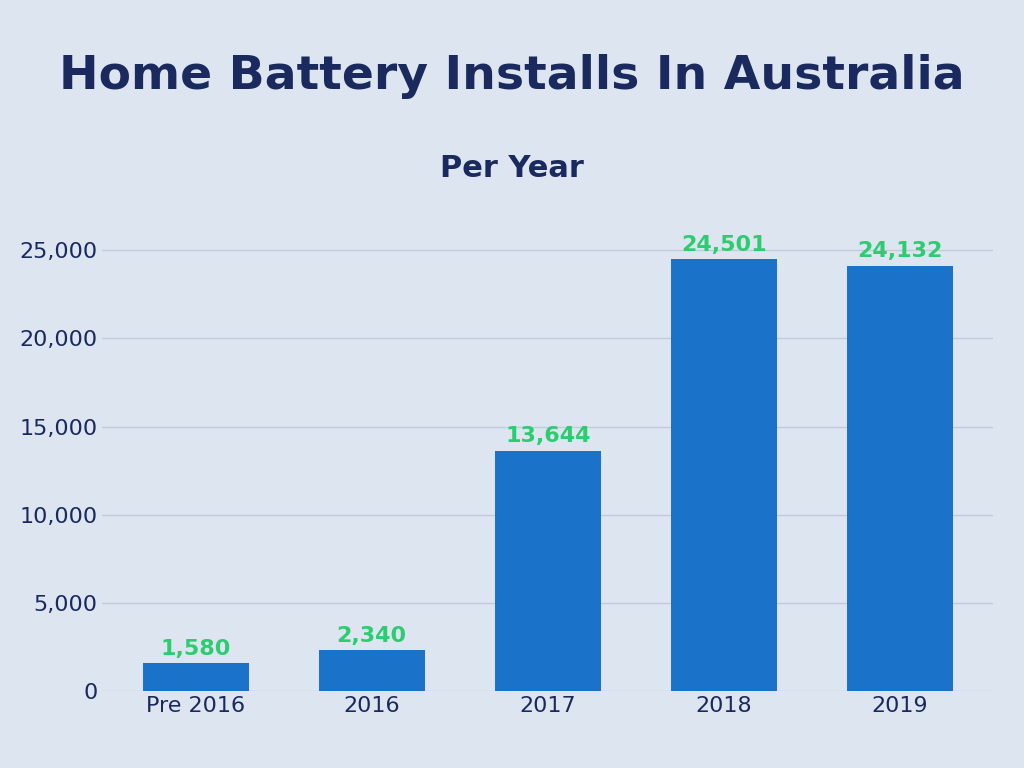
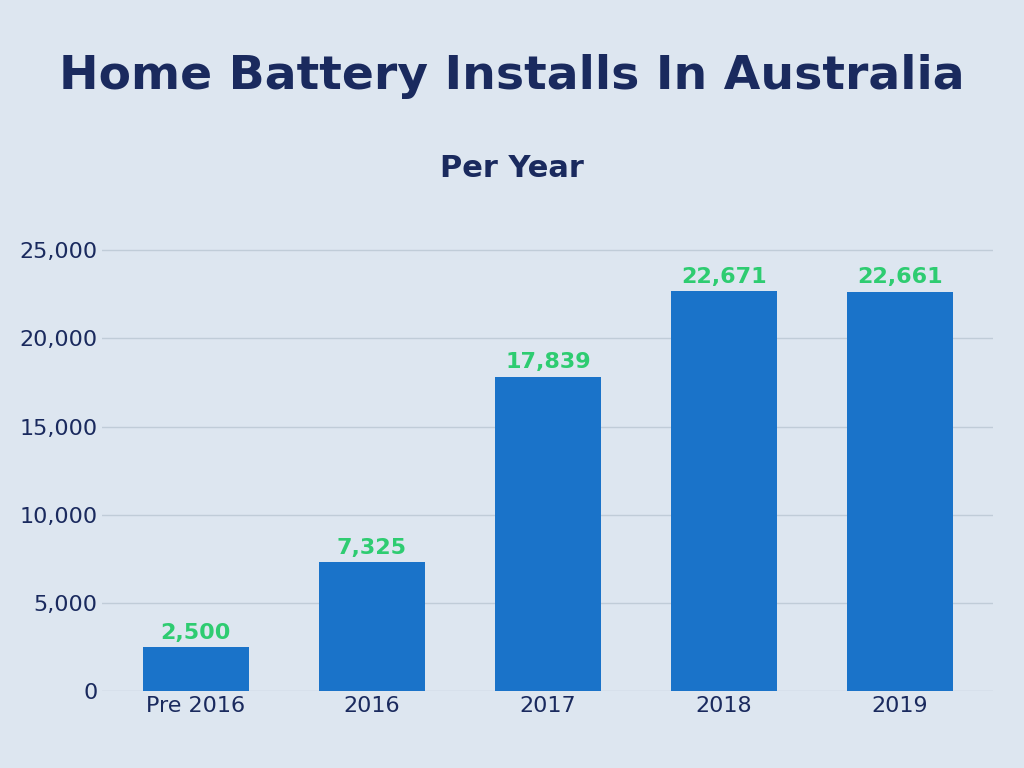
Pre 2016: 1,580 -> 2,500
2016: 2,340 -> 7,325
2017: 13,644 -> 17,839
2018: 24,501 -> 22,671
2019: 24,132 -> 22,661
